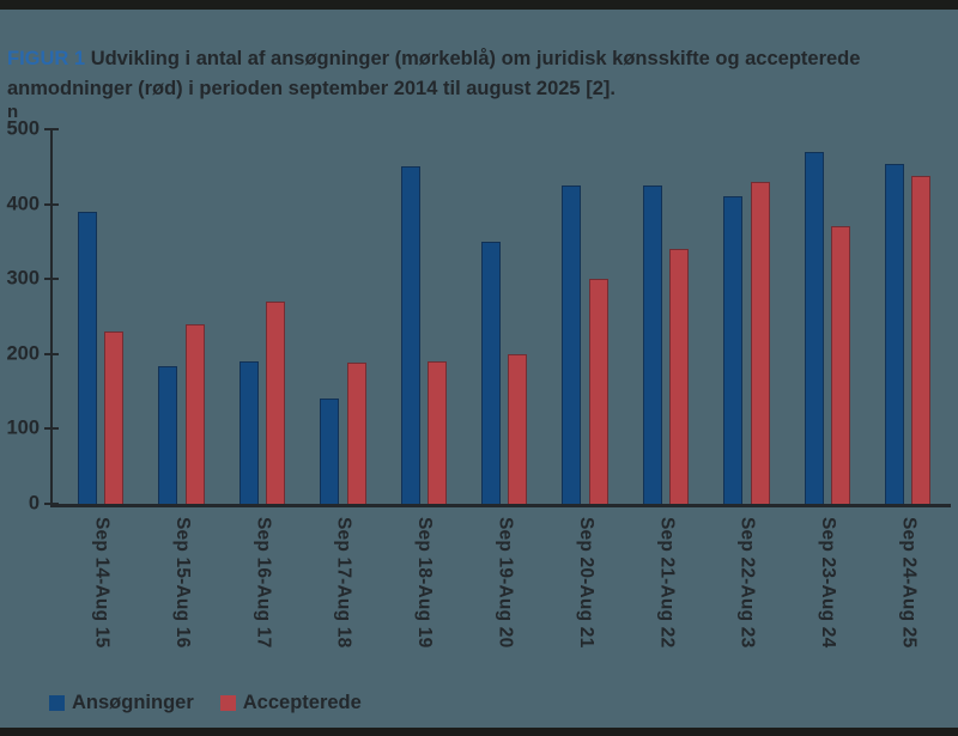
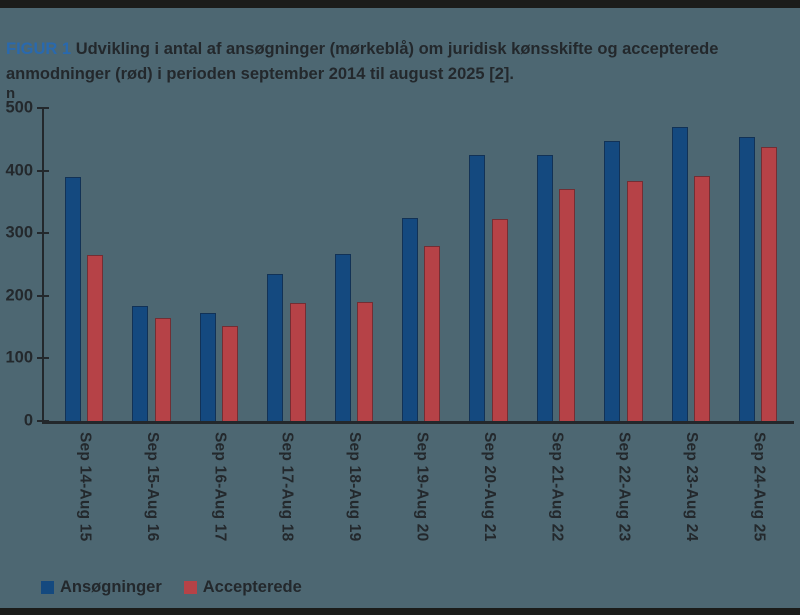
Accepterede/Sep 14-Aug 15: 230 -> 260
Accepterede/Sep 15-Aug 16: 240 -> 160
Ansøgninger/Sep 16-Aug 17: 190 -> 170
Accepterede/Sep 16-Aug 17: 270 -> 150
Ansøgninger/Sep 17-Aug 18: 140 -> 240
Ansøgninger/Sep 18-Aug 19: 450 -> 270
Ansøgninger/Sep 19-Aug 20: 350 -> 320
Accepterede/Sep 19-Aug 20: 200 -> 280
Accepterede/Sep 20-Aug 21: 300 -> 320
Accepterede/Sep 21-Aug 22: 340 -> 370
Ansøgninger/Sep 22-Aug 23: 410 -> 450
Accepterede/Sep 22-Aug 23: 430 -> 380
Accepterede/Sep 23-Aug 24: 370 -> 390
